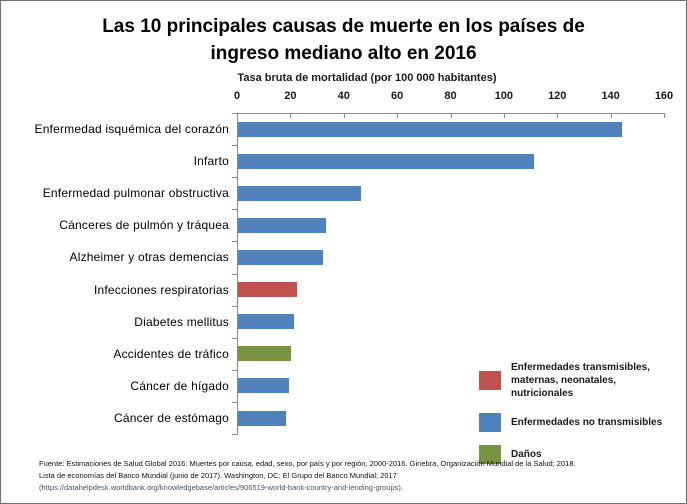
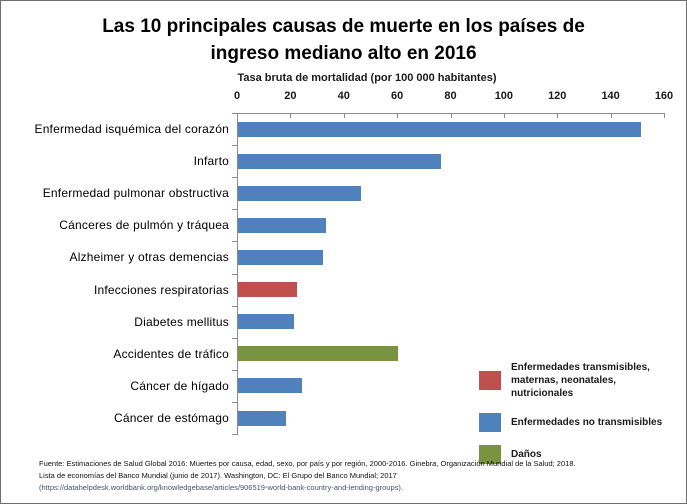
Enfermedad isquémica del corazón: 144 -> 151
Infarto: 111 -> 76
Accidentes de tráfico: 20 -> 60
Cáncer de hígado: 19 -> 24
